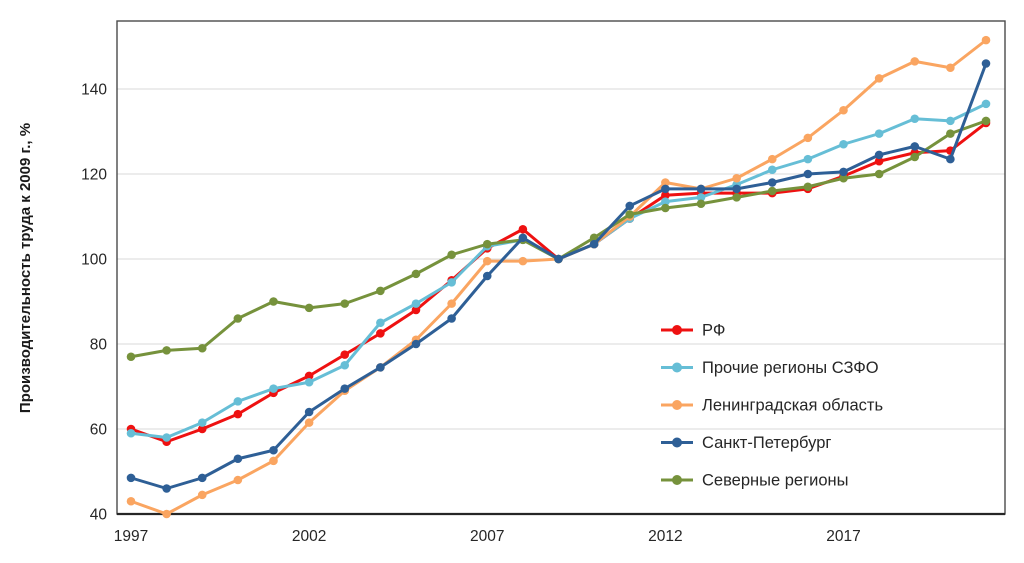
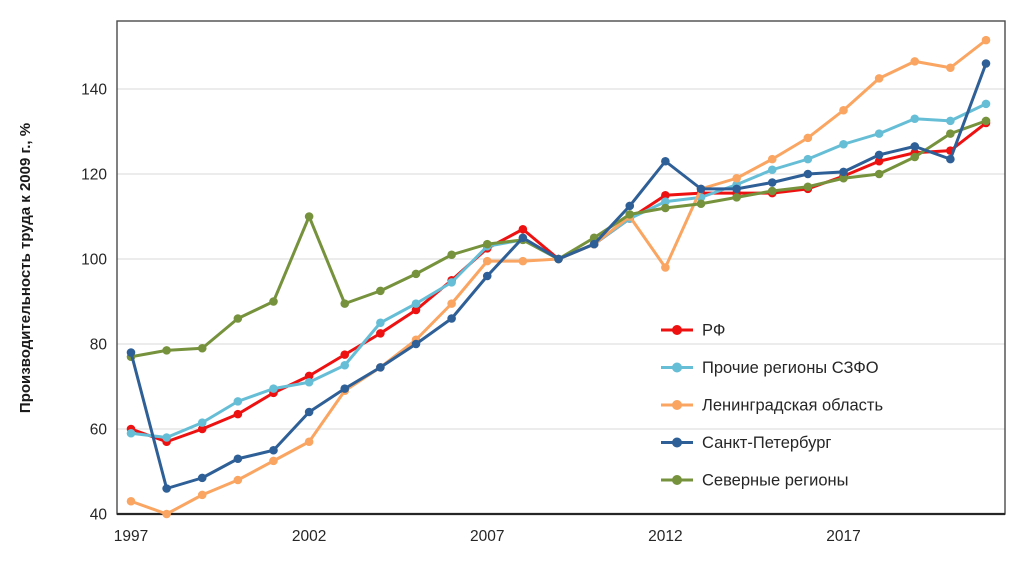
Санкт-Петербург/1997: 48 -> 78
Ленинградская область/2002: 62 -> 57
Северные регионы/2002: 88 -> 110
Ленинградская область/2012: 118 -> 98
Санкт-Петербург/2012: 116 -> 123
